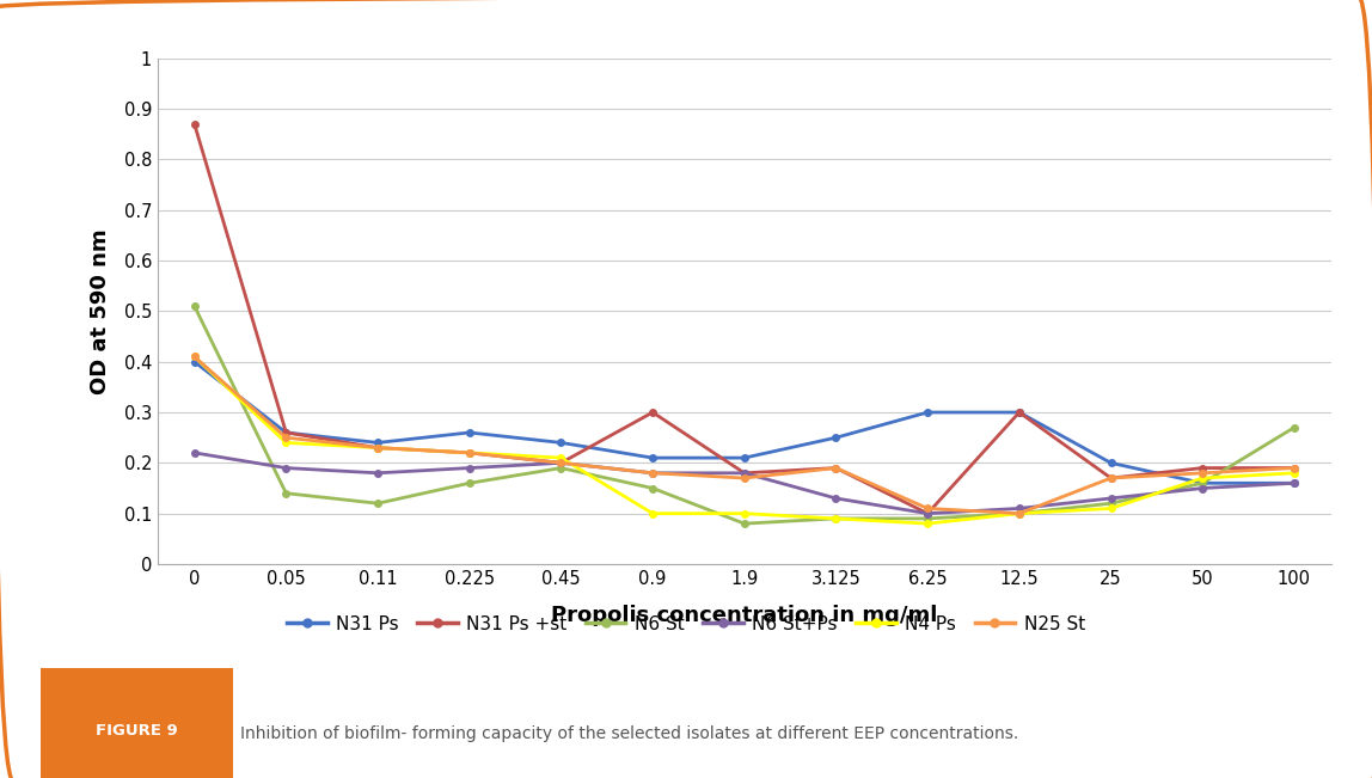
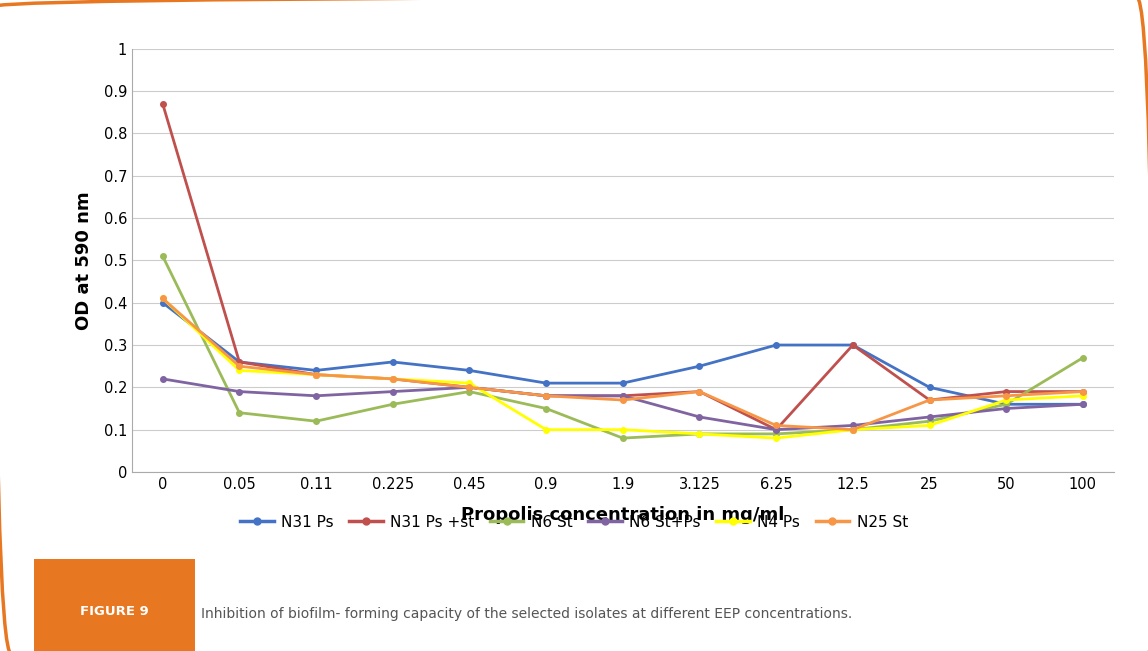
N31 Ps +st/0.9: 0.30 -> 0.18
